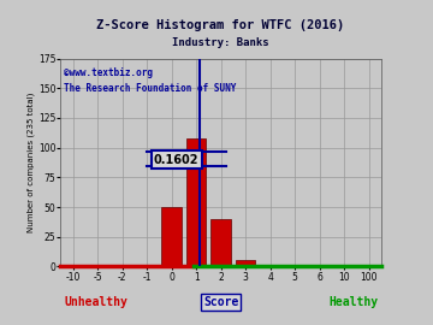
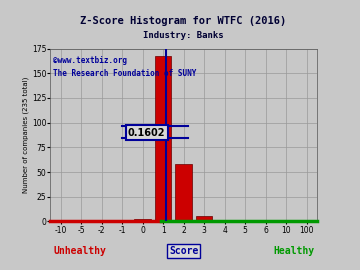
0: 50 -> 2
1: 108 -> 168
2: 40 -> 58
